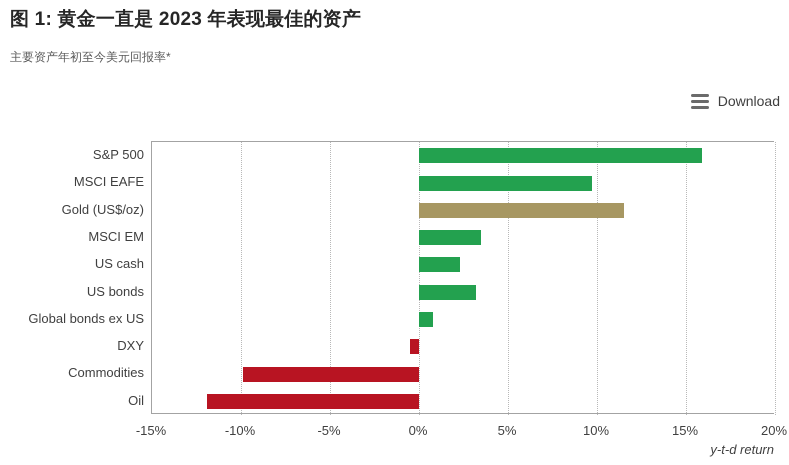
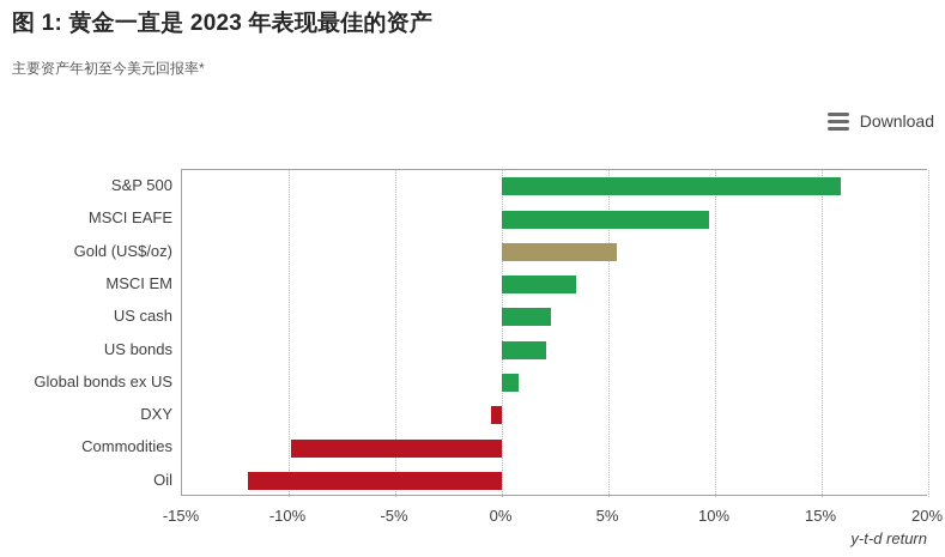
Gold (US$/oz): 11.5% -> 5.4%
US bonds: 3.2% -> 2.1%
